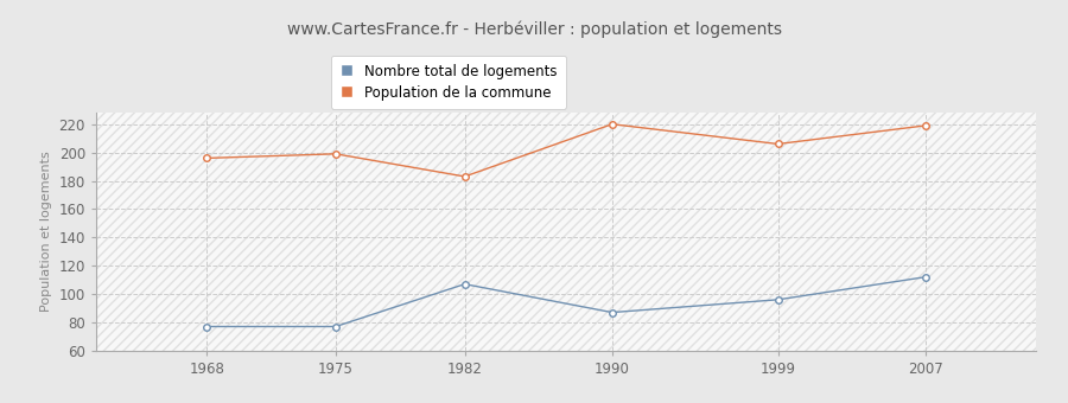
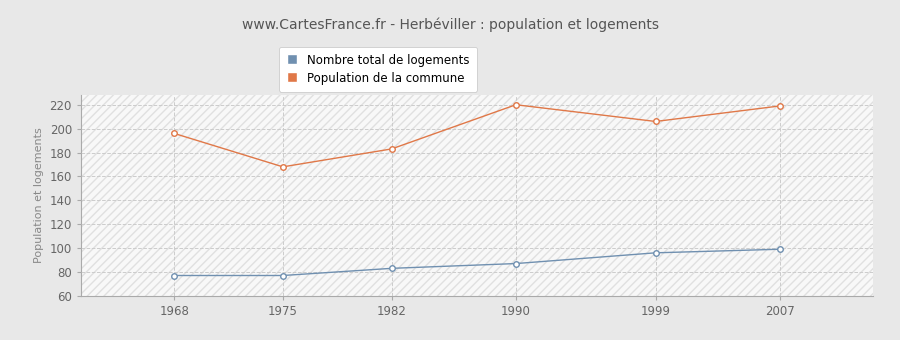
Population de la commune/1975: 199 -> 168
Nombre total de logements/1982: 107 -> 83
Nombre total de logements/2007: 112 -> 99
